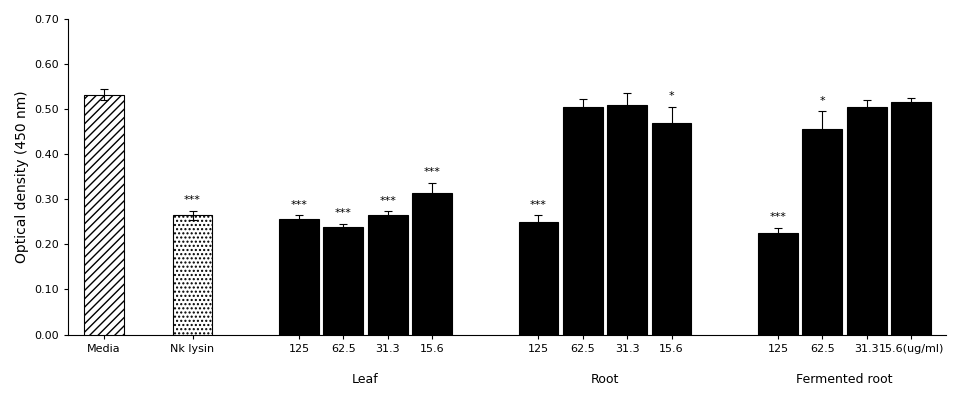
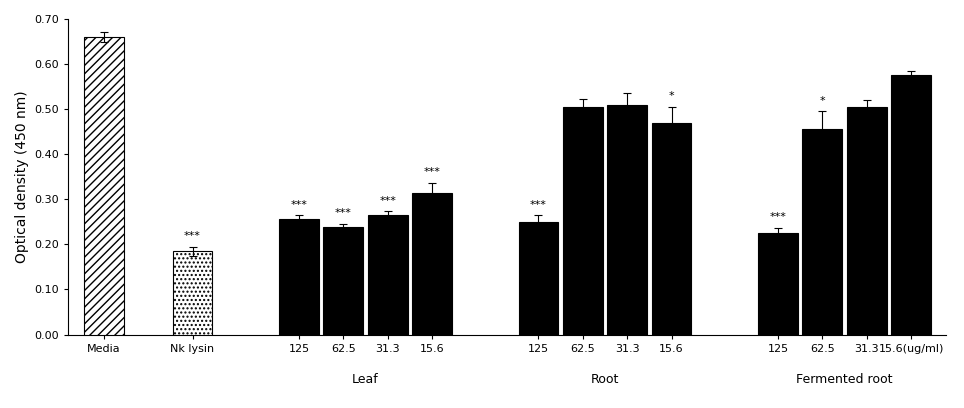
Media: 0.532 -> 0.660
Nk lysin: 0.265 -> 0.185
15.6(ug/ml): 0.515 -> 0.575
